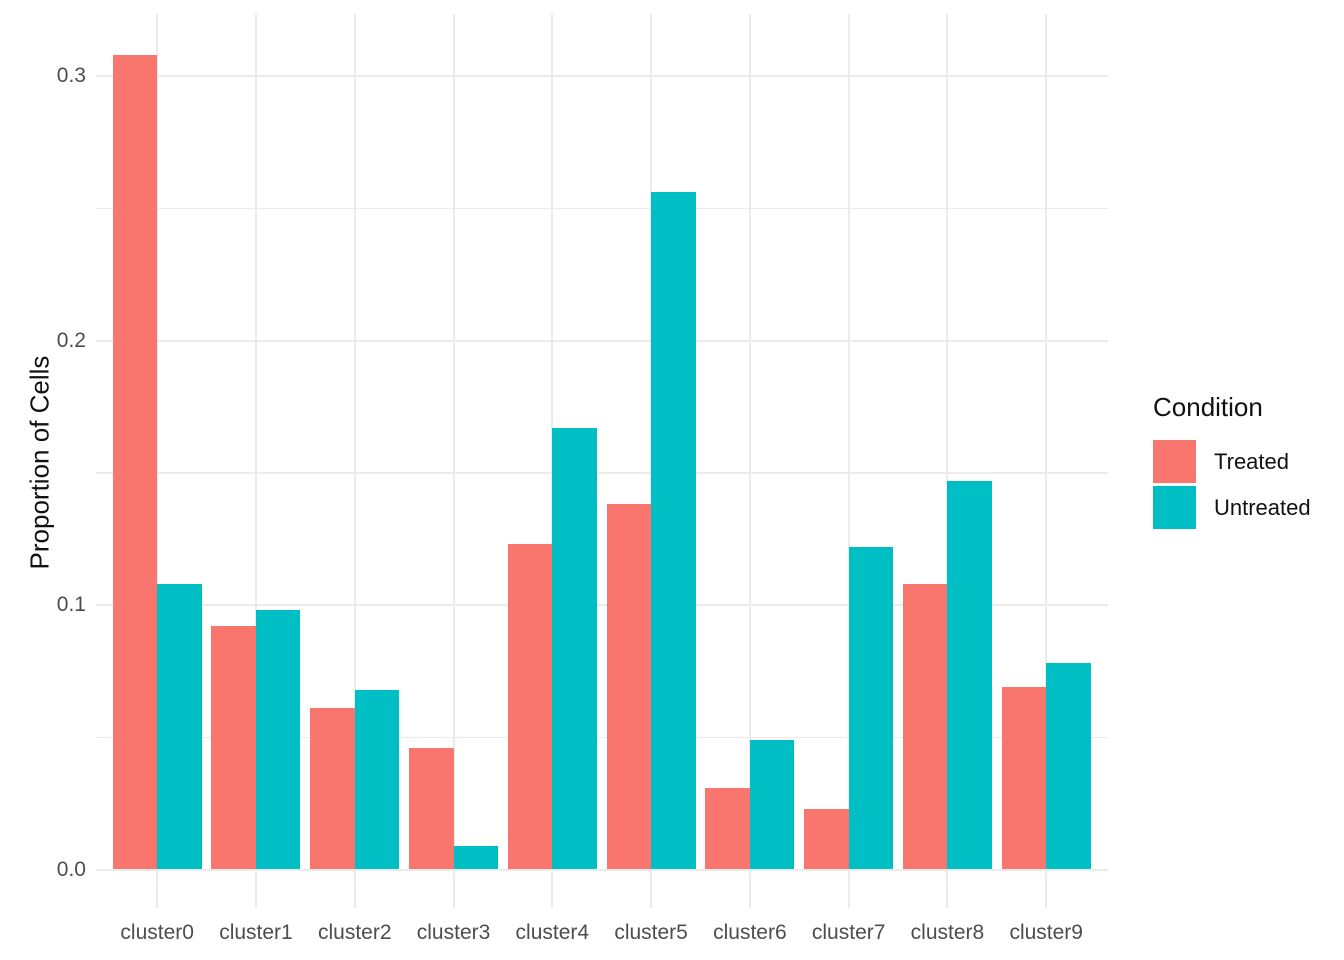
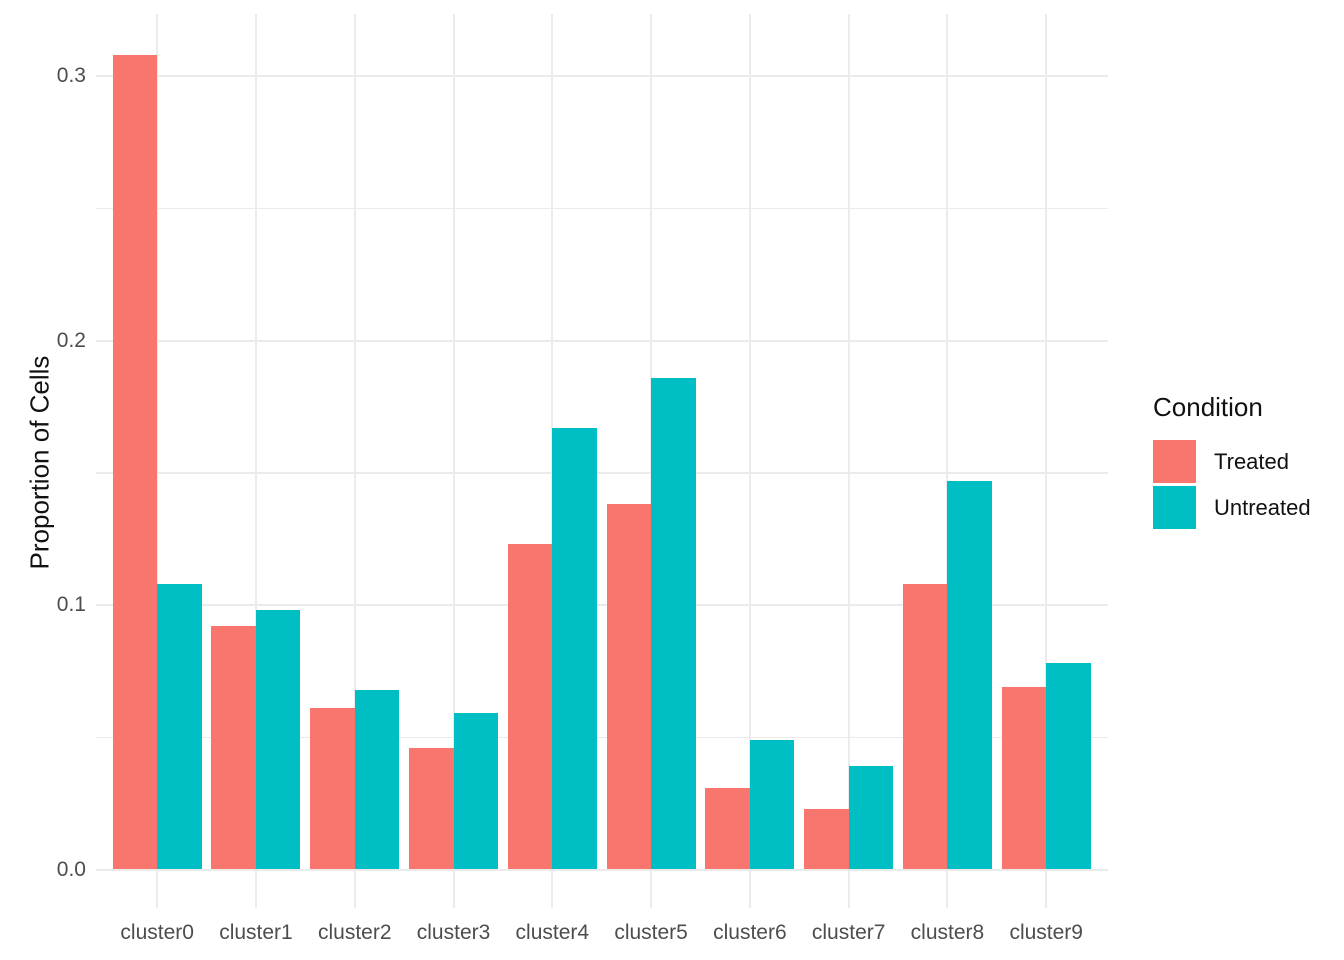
Untreated/cluster3: 0.009 -> 0.059
Untreated/cluster5: 0.256 -> 0.186
Untreated/cluster7: 0.122 -> 0.039
